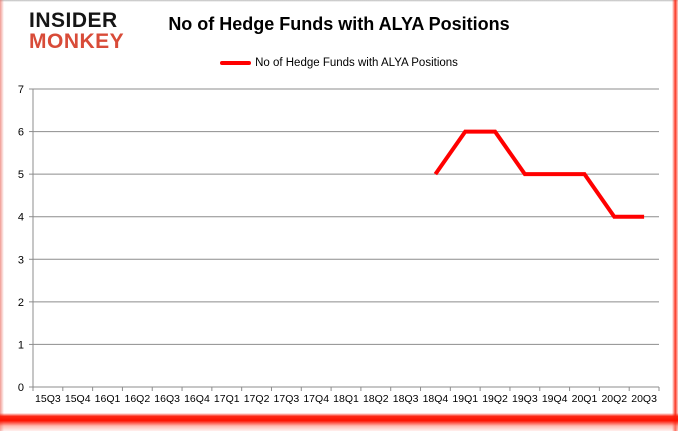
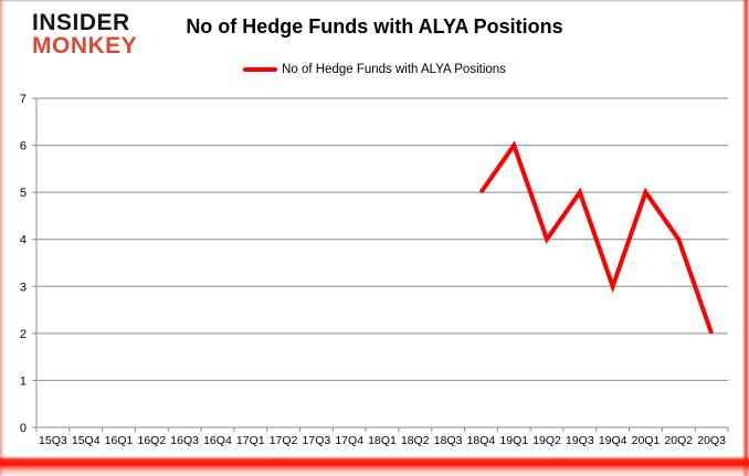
19Q2: 6 -> 4
19Q4: 5 -> 3
20Q3: 4 -> 2
